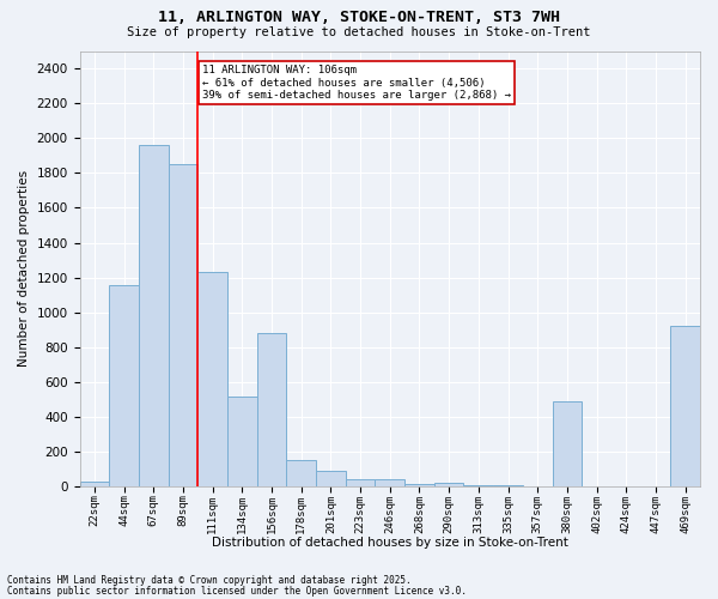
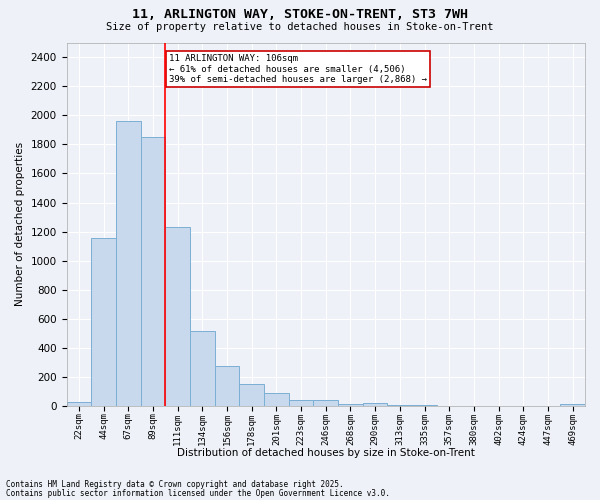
156sqm: 880 -> 280
380sqm: 490 -> 0
469sqm: 920 -> 20
